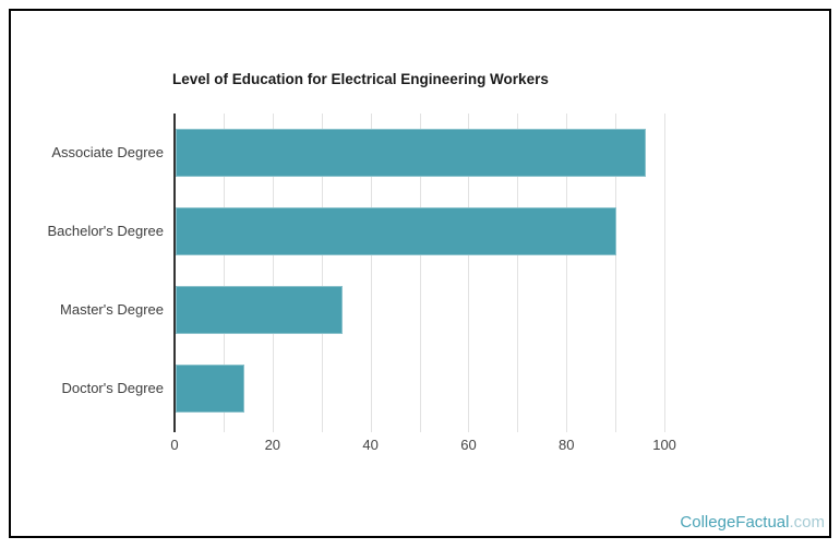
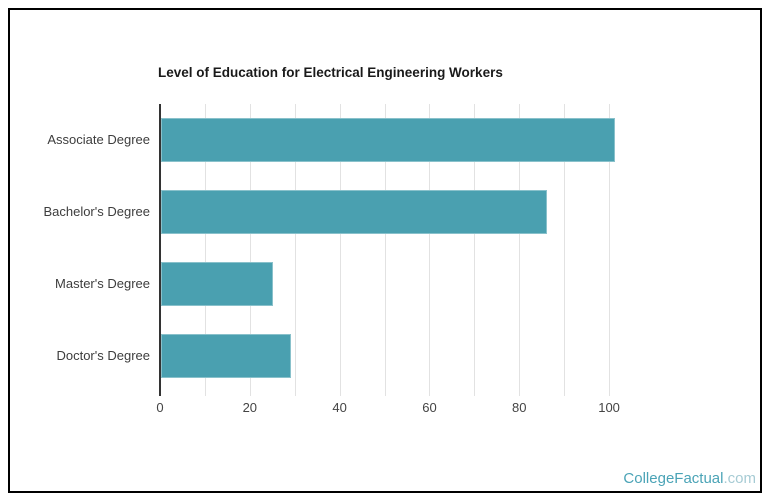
Associate Degree: 96 -> 101
Bachelor's Degree: 90 -> 86
Master's Degree: 34 -> 25
Doctor's Degree: 14 -> 29
